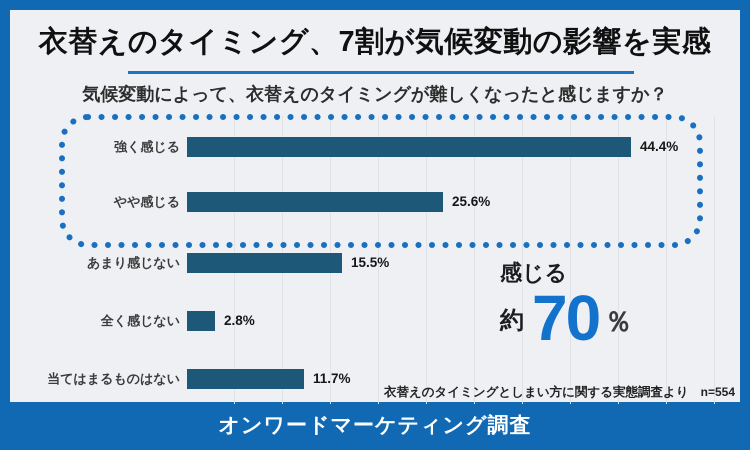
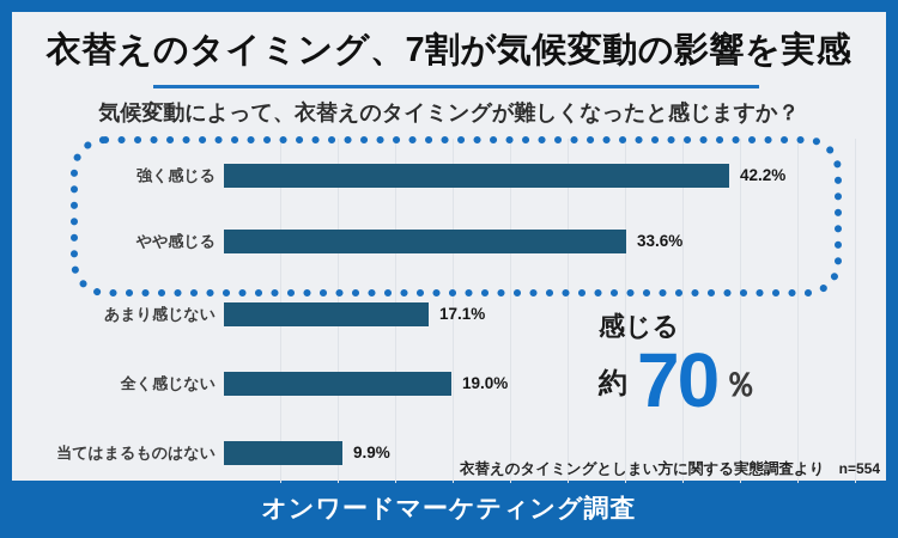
強く感じる: 44.4% -> 42.2%
やや感じる: 25.6% -> 33.6%
あまり感じない: 15.5% -> 17.1%
全く感じない: 2.8% -> 19.0%
当てはまるものはない: 11.7% -> 9.9%
